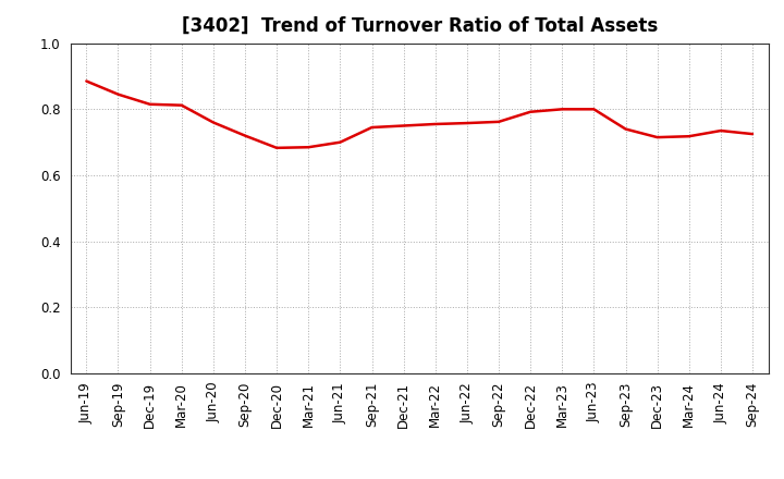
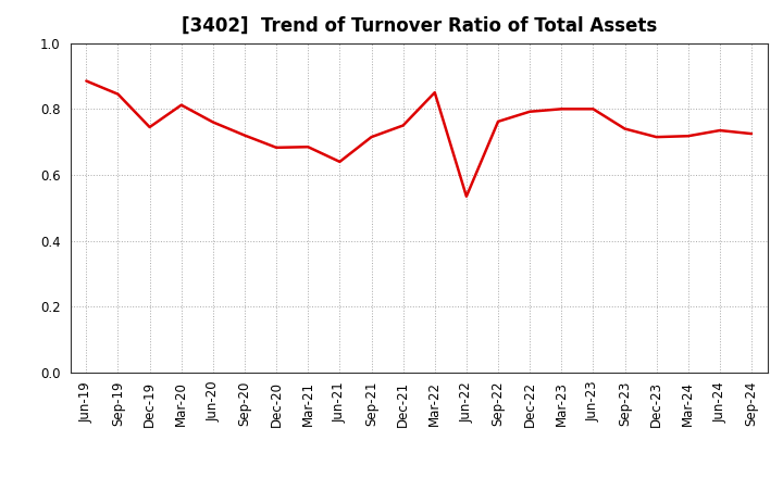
Dec-19: 0.815 -> 0.745
Jun-21: 0.700 -> 0.640
Sep-21: 0.745 -> 0.715
Mar-22: 0.755 -> 0.850
Jun-22: 0.758 -> 0.535
